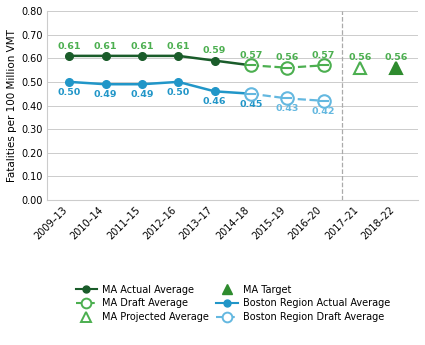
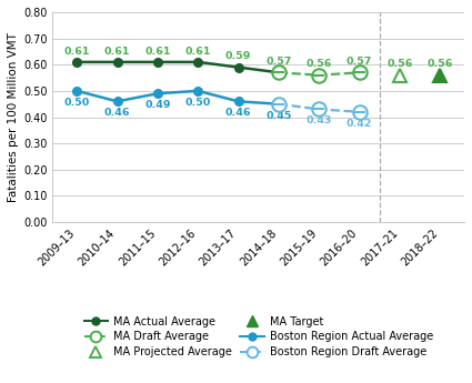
Boston Region Actual Average/2010–14: 0.49 -> 0.46
